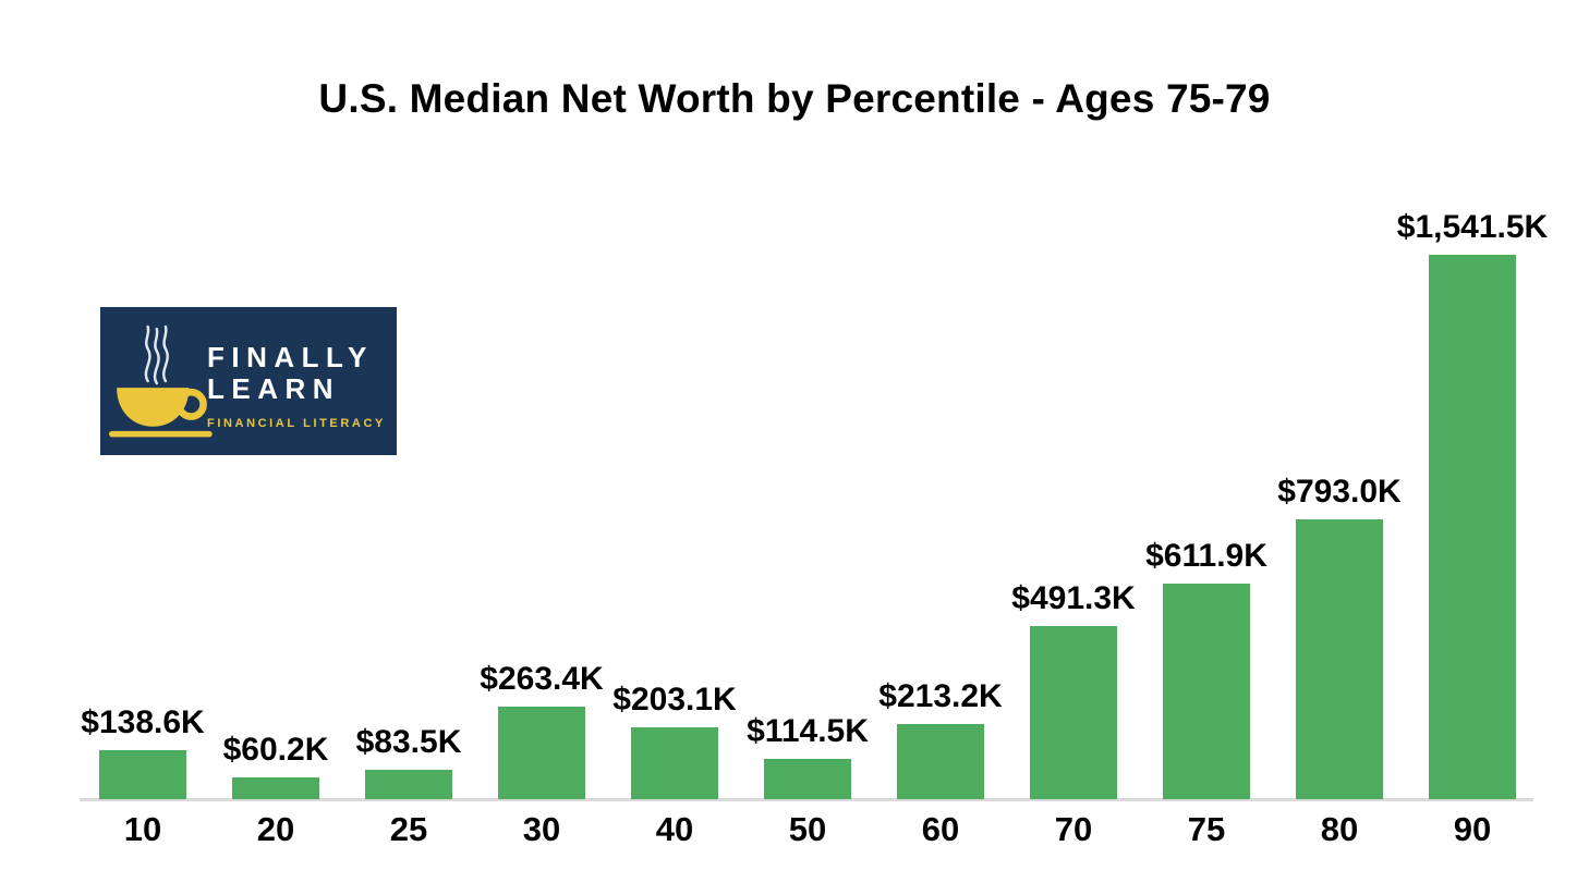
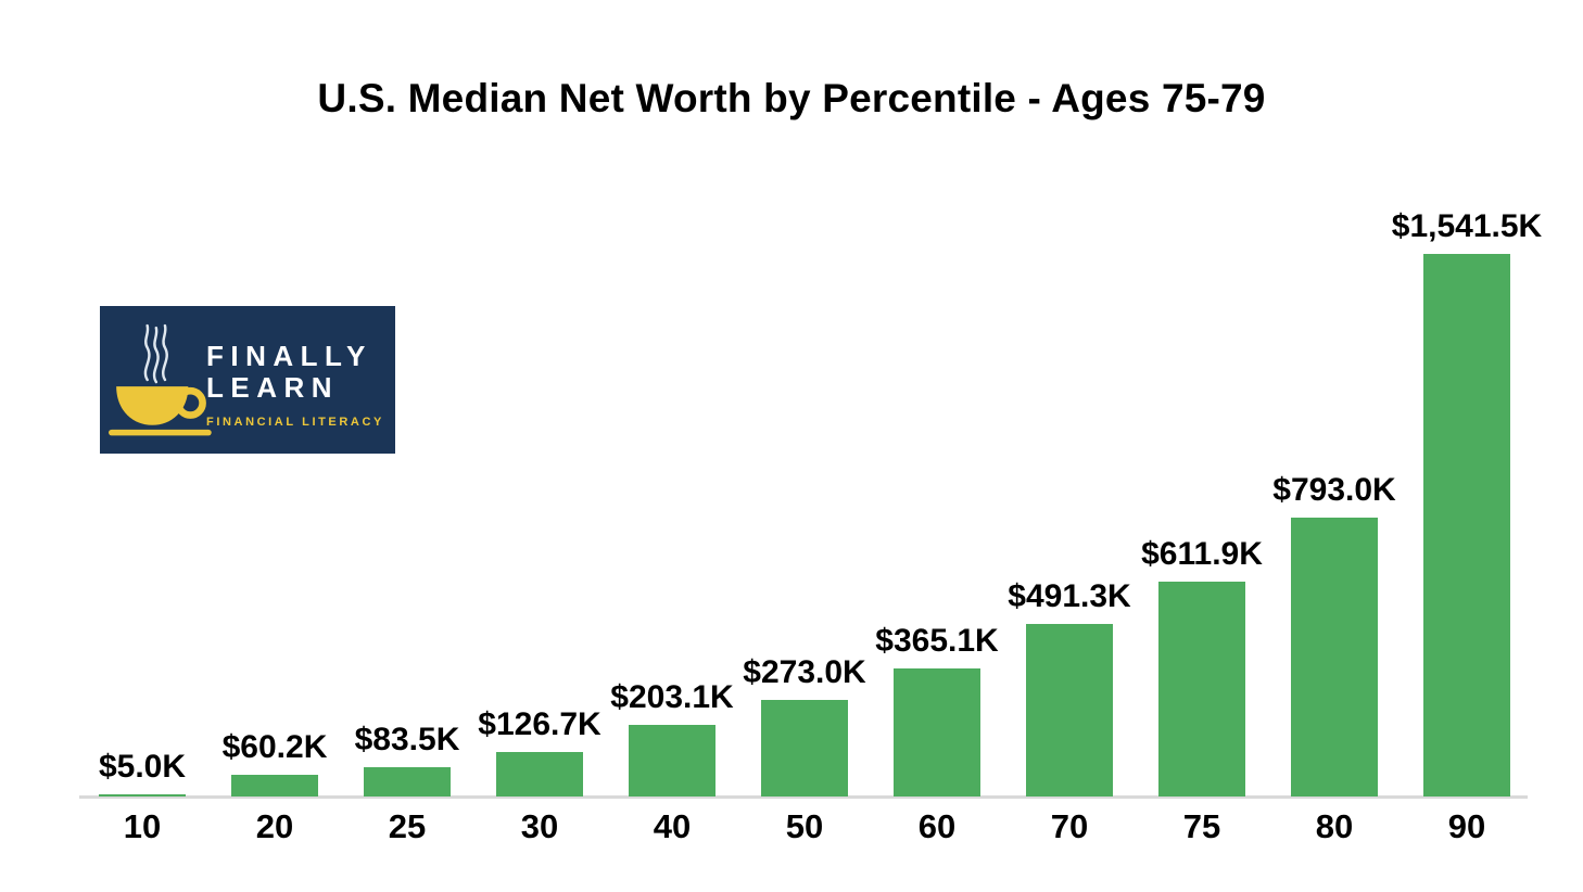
10: $138.6K -> $5.0K
30: $263.4K -> $126.7K
50: $114.5K -> $273.0K
60: $213.2K -> $365.1K
